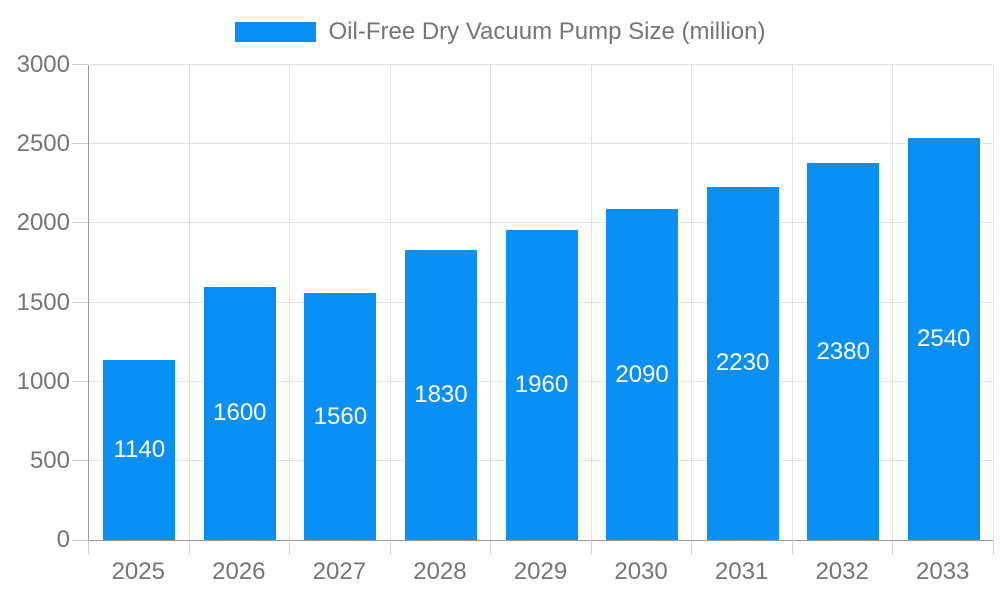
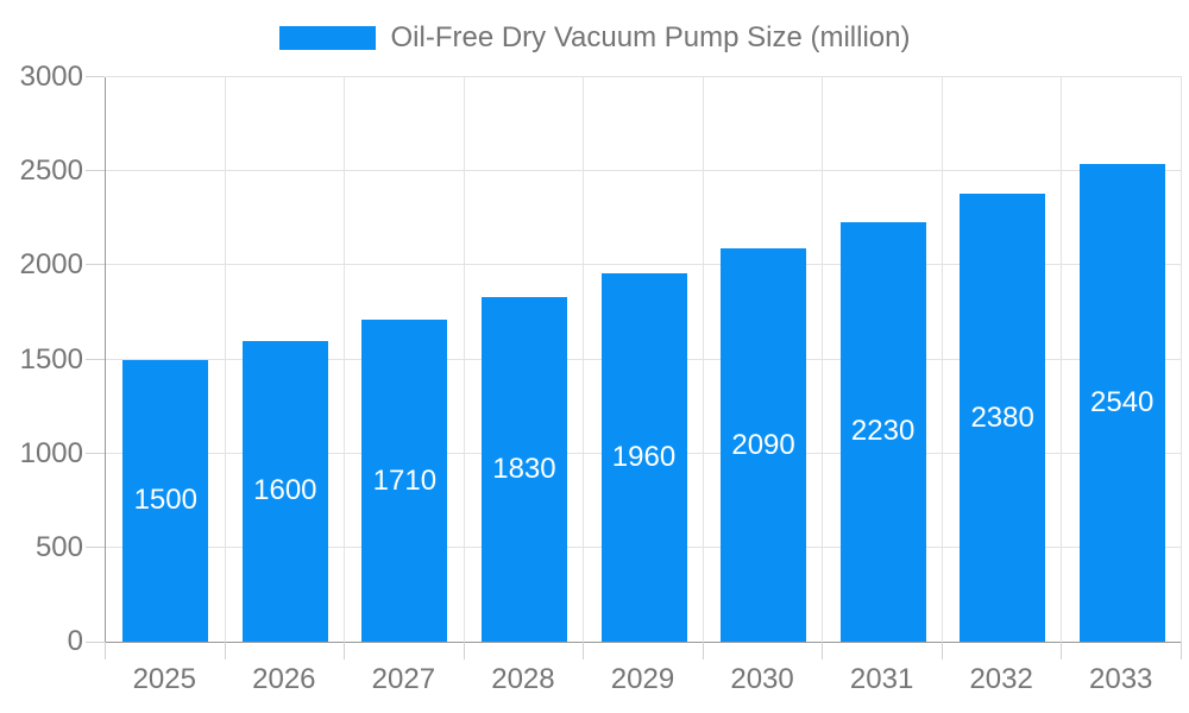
2025: 1140 -> 1500
2027: 1560 -> 1710
